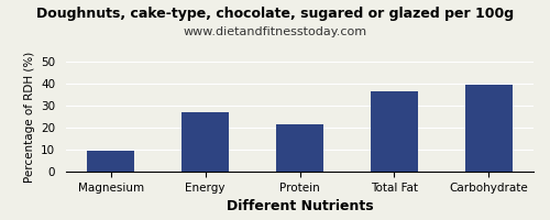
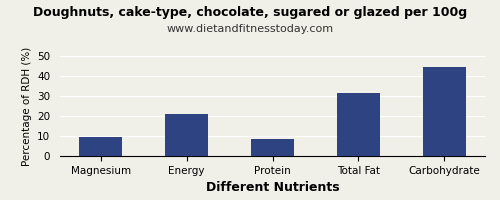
Energy: 27.0 -> 21.0
Protein: 21.5 -> 8.5
Total Fat: 36.5 -> 31.5
Carbohydrate: 39.5 -> 44.5
